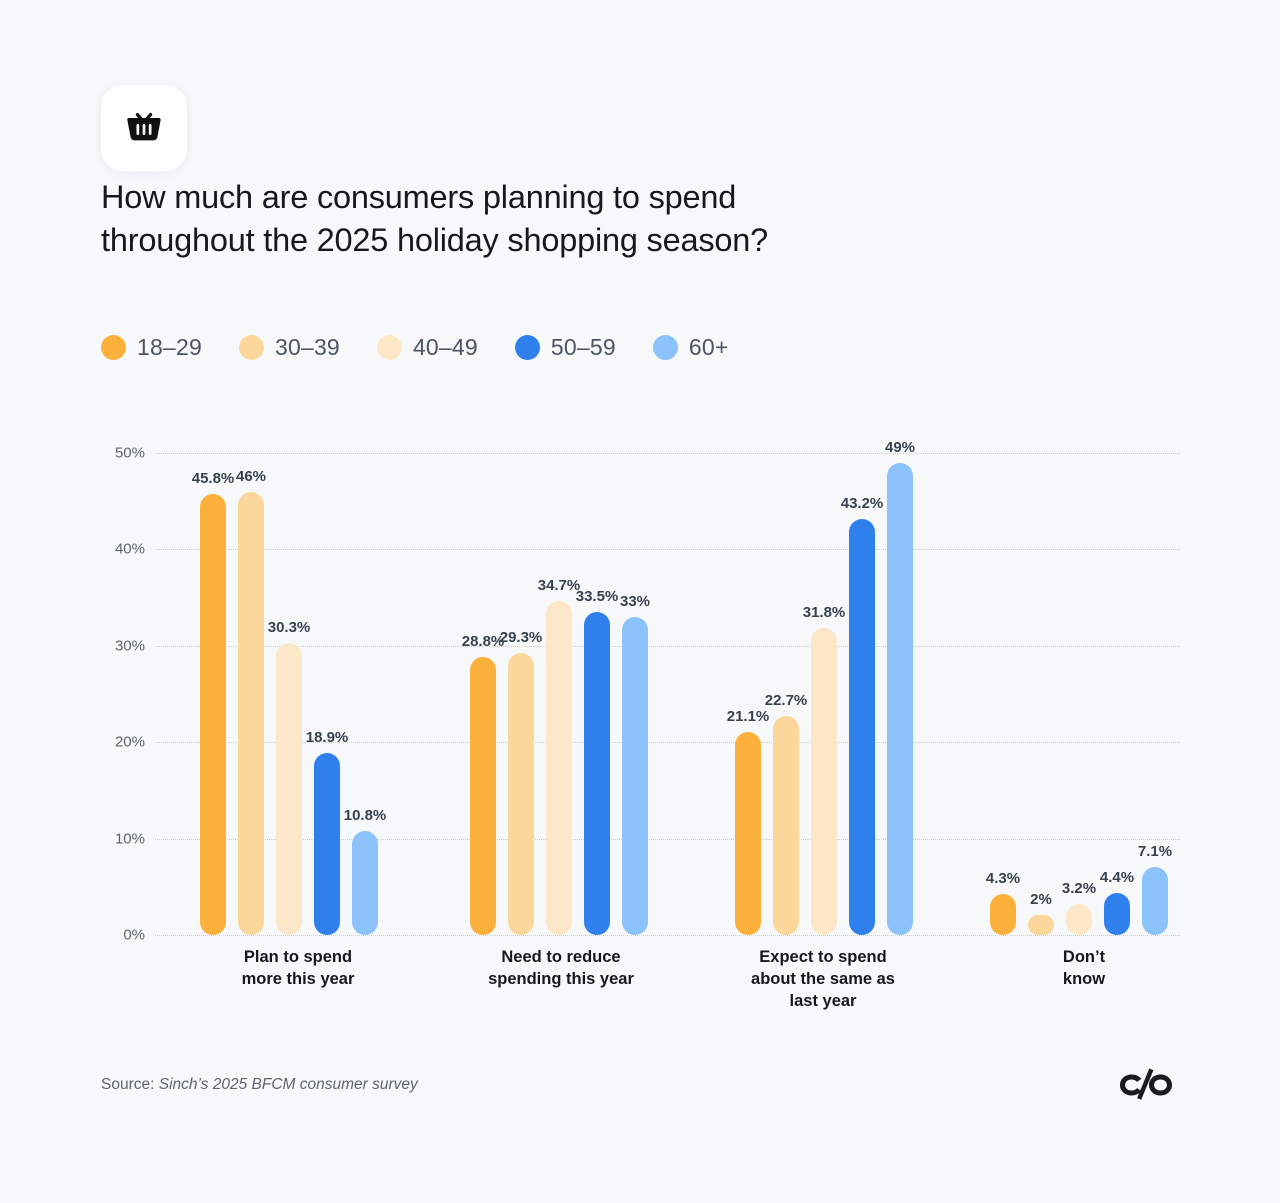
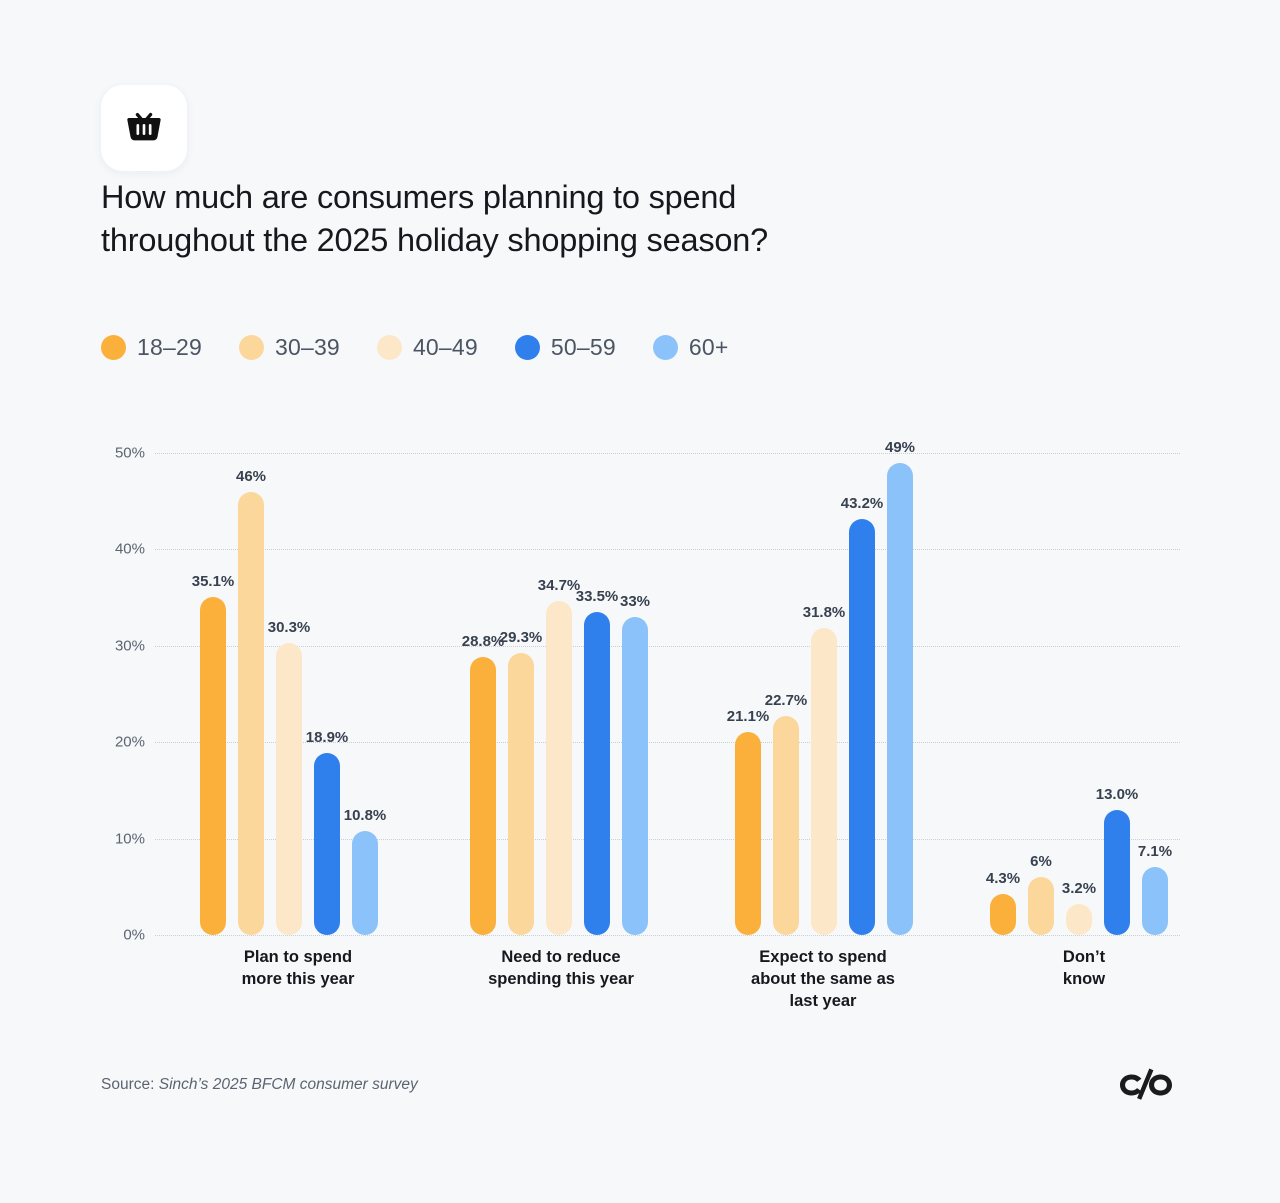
18–29/Plan to spend more this year: 45.8% -> 35.1%
30–39/Don’t know: 2% -> 6%
50–59/Don’t know: 4.4% -> 13.0%
